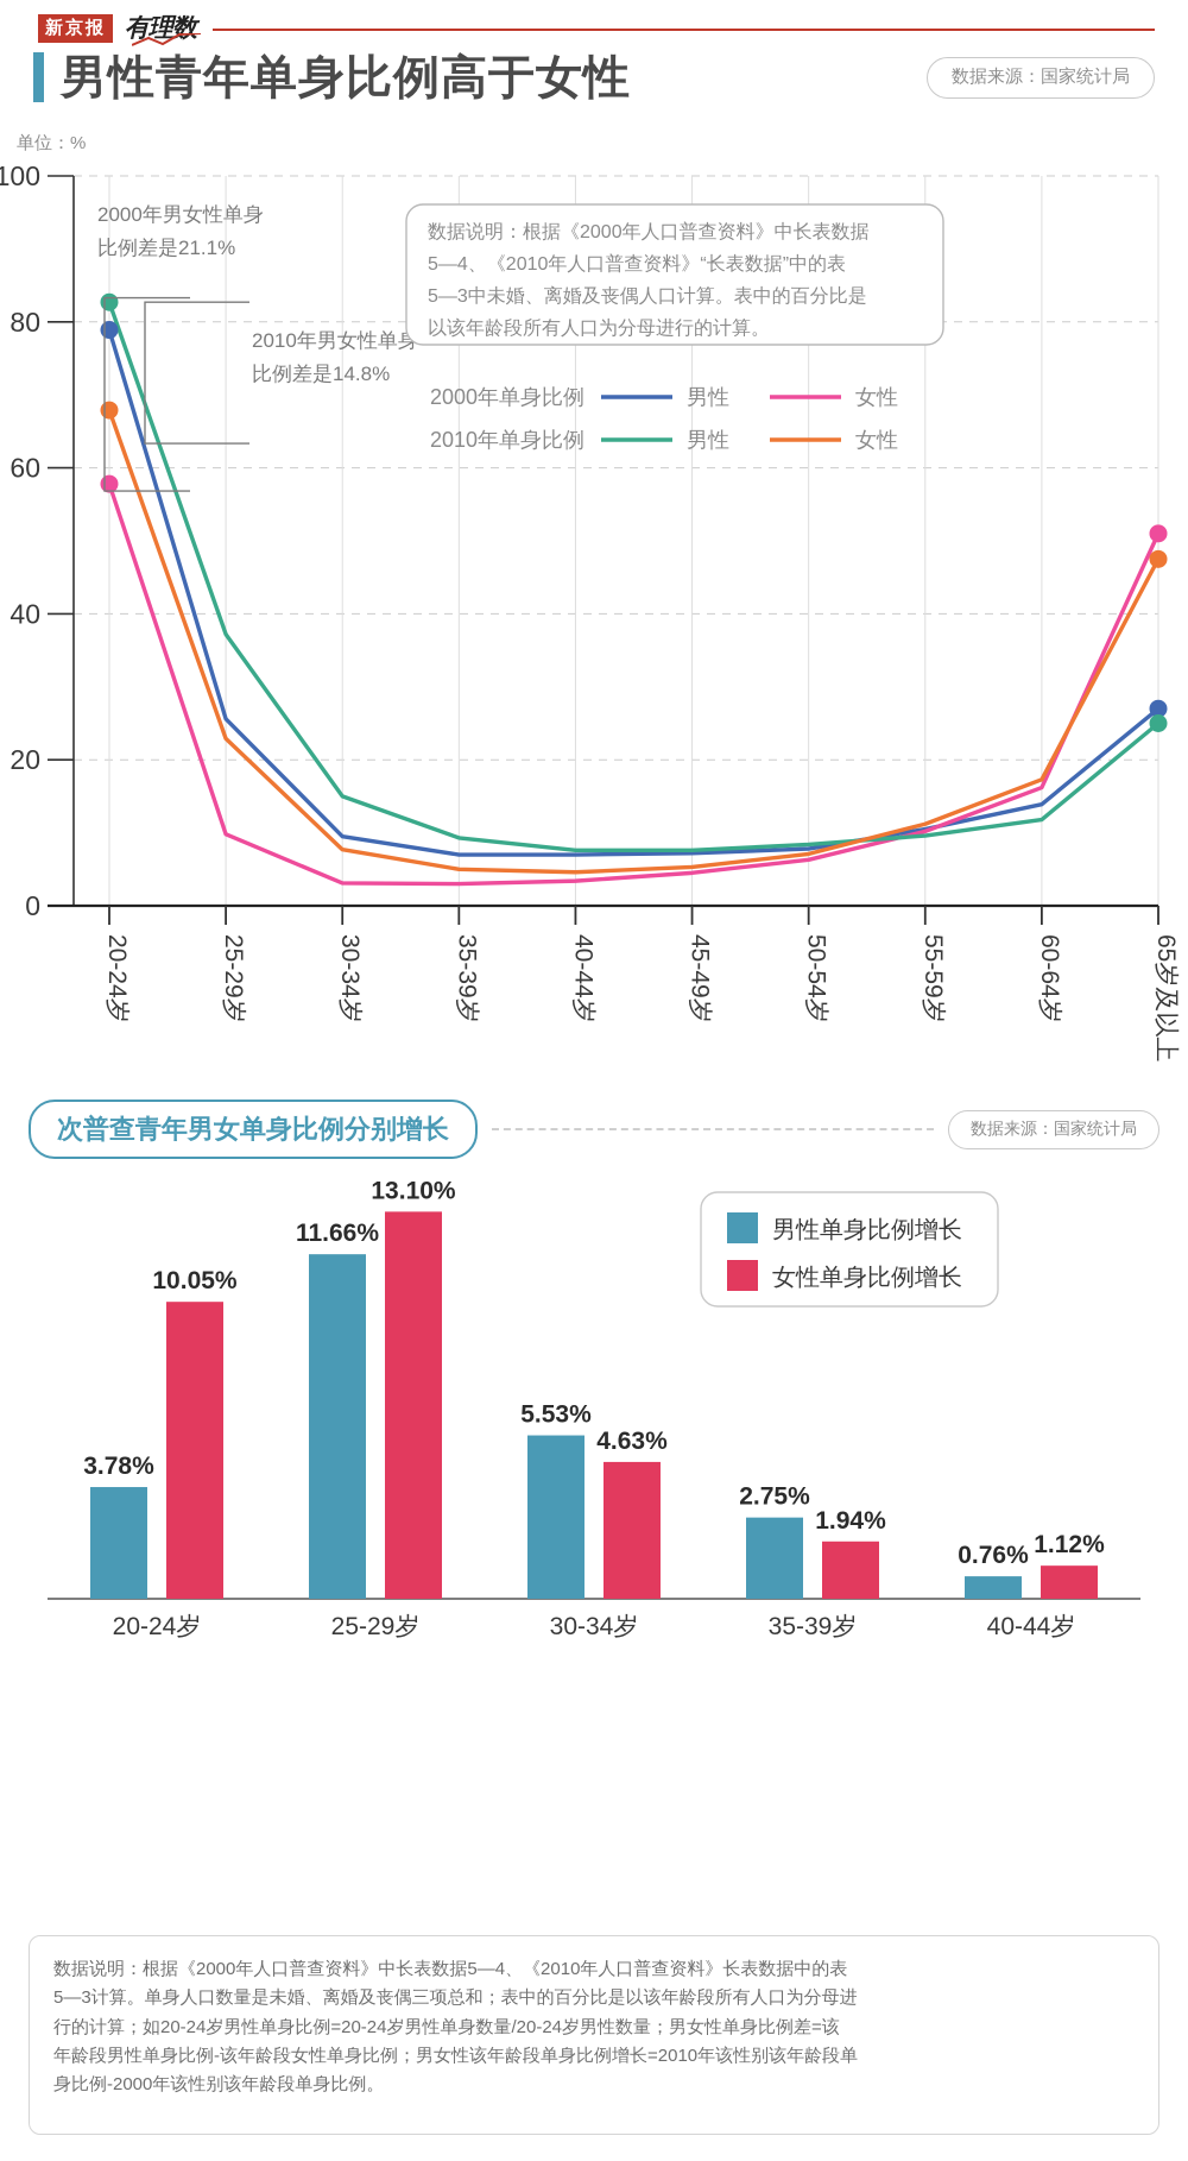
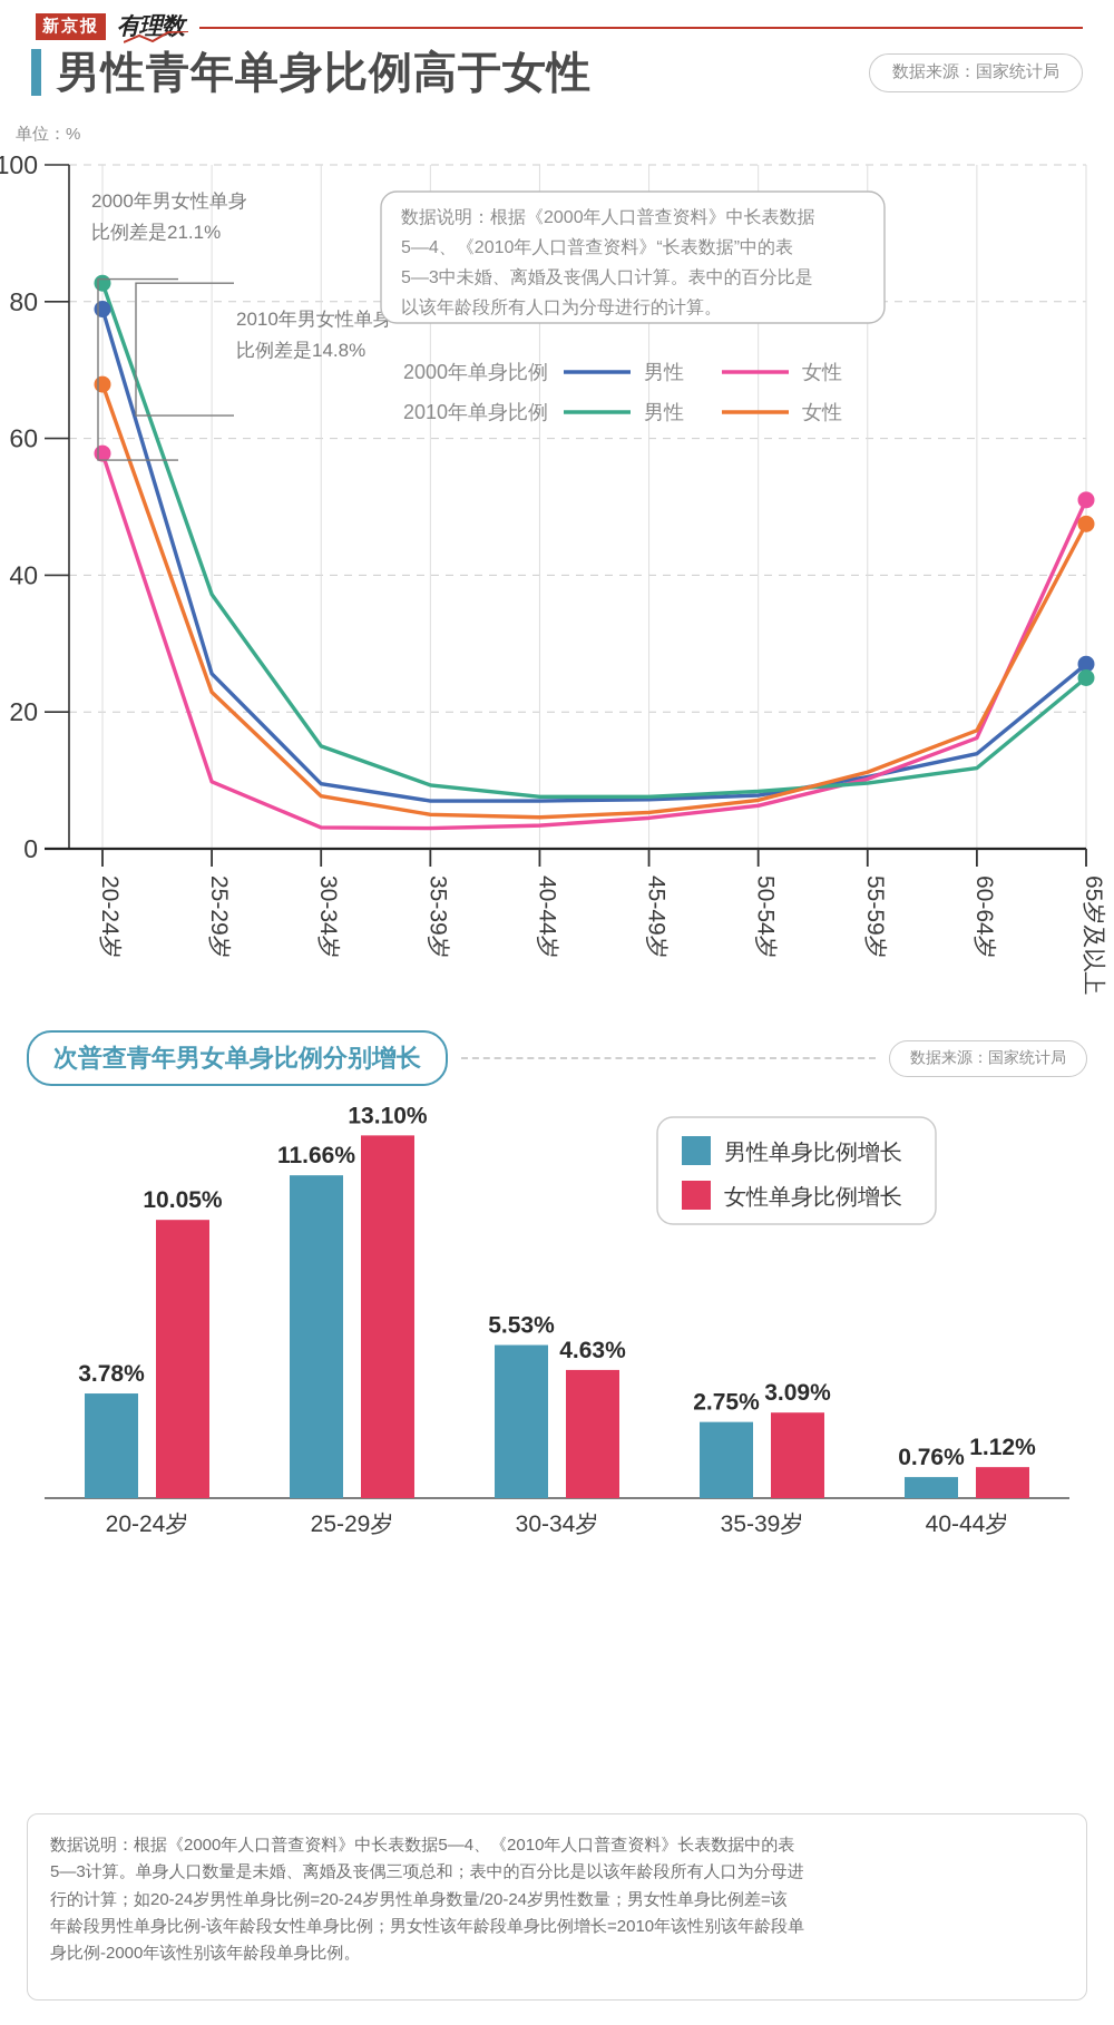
次普查青年男女单身比例分别增长/女性单身比例增长/35-39岁: 1.94% -> 3.09%
